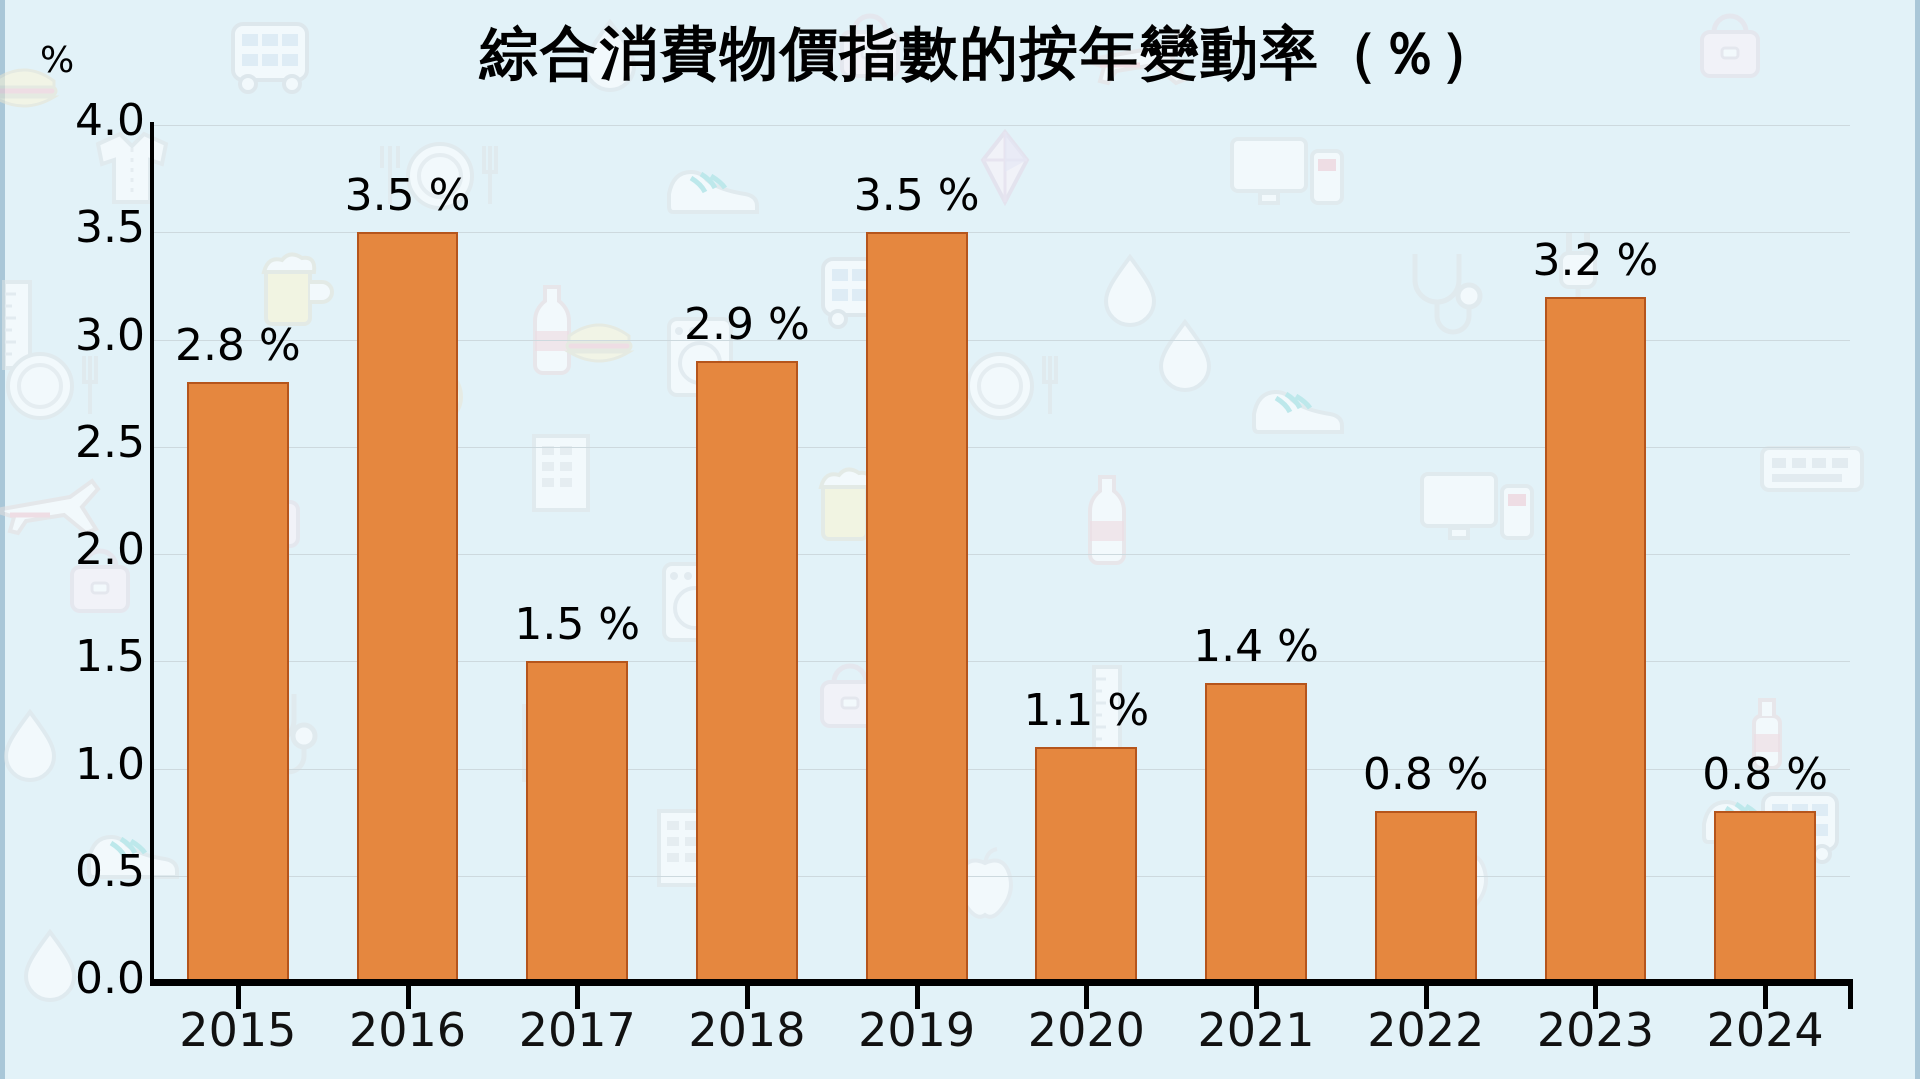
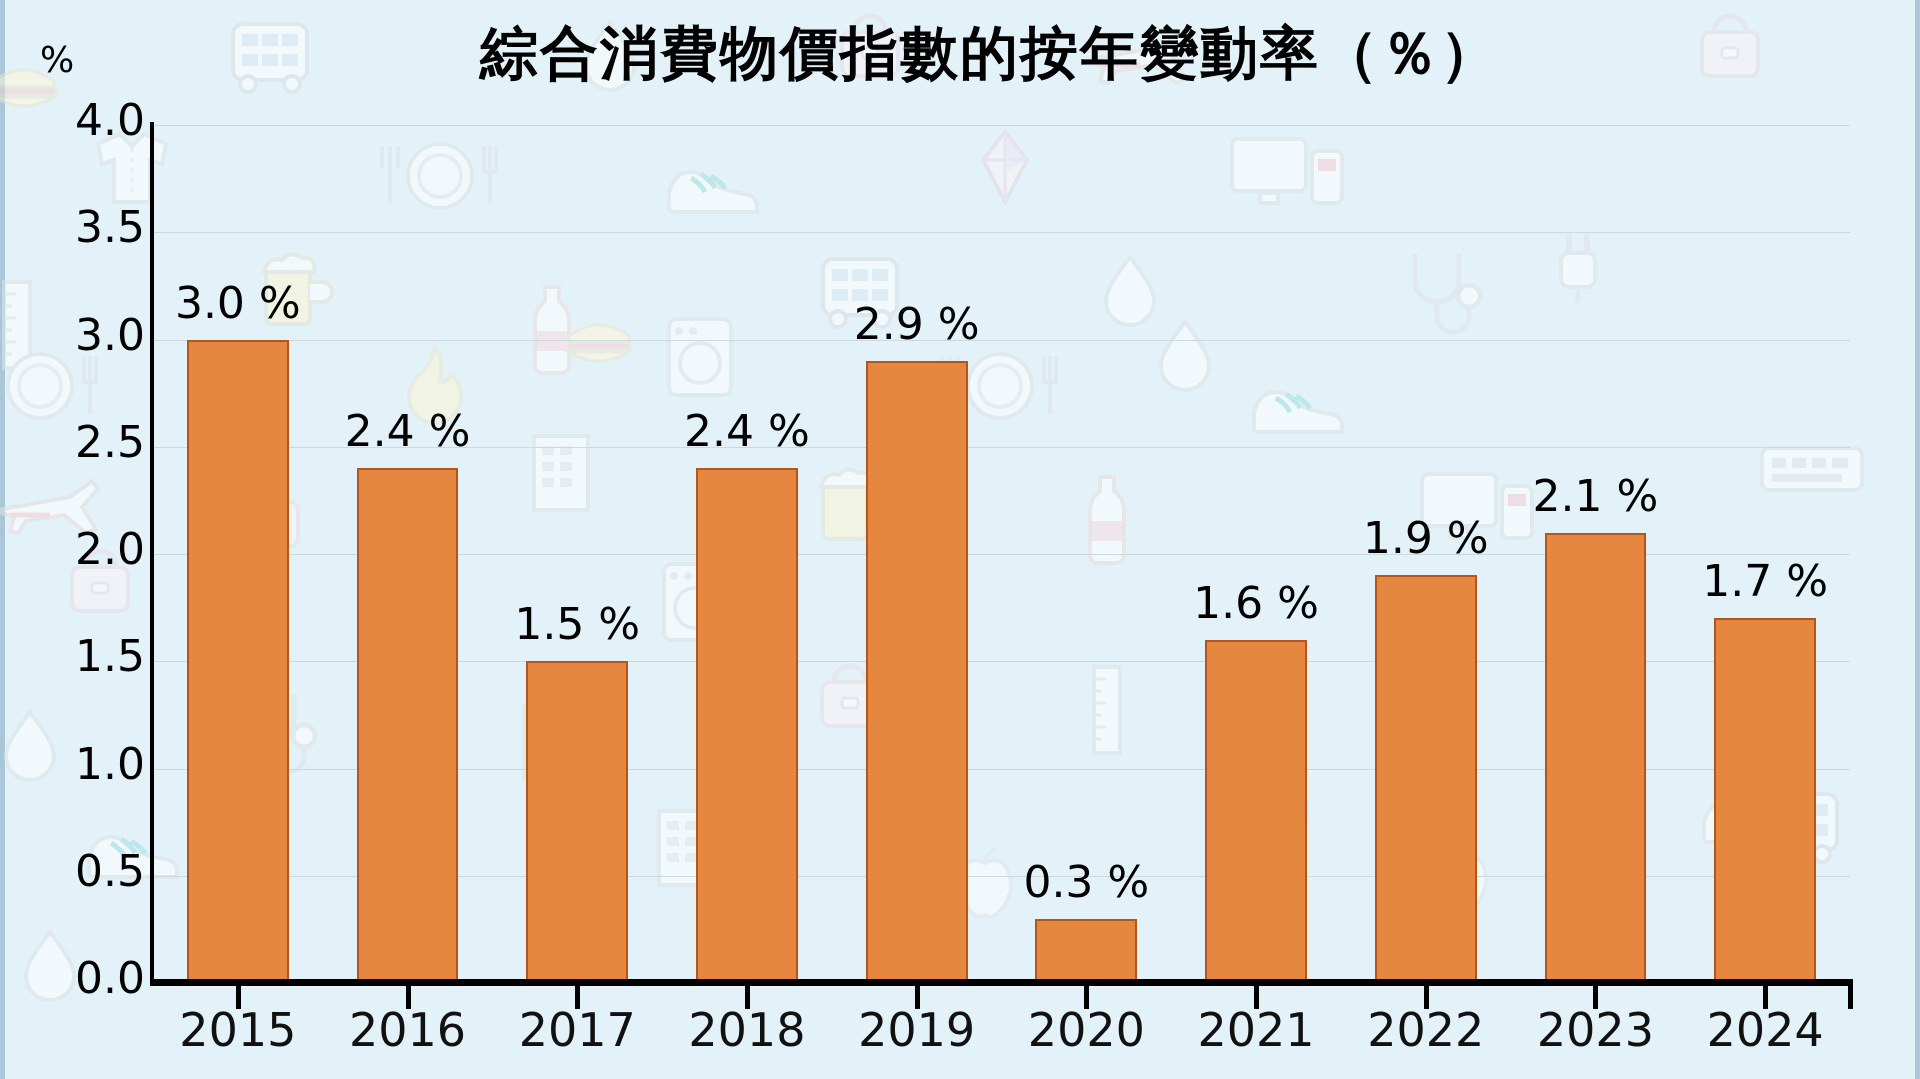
2015: 2.8 -> 3.0
2016: 3.5 -> 2.4
2018: 2.9 -> 2.4
2019: 3.5 -> 2.9
2020: 1.1 -> 0.3
2021: 1.4 -> 1.6
2022: 0.8 -> 1.9
2023: 3.2 -> 2.1
2024: 0.8 -> 1.7
